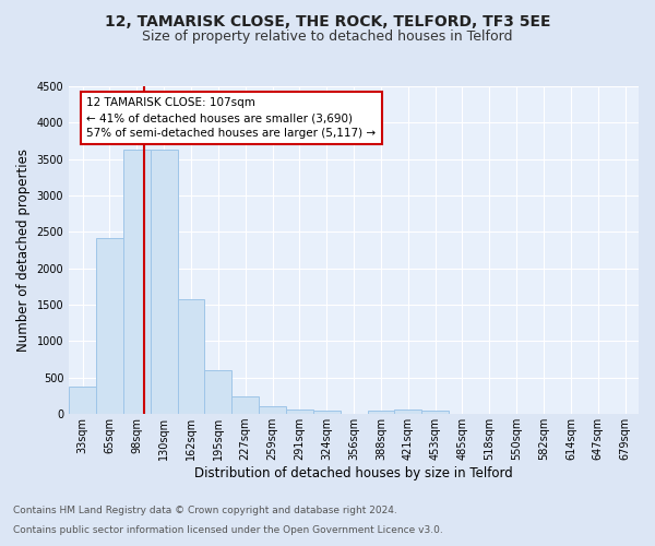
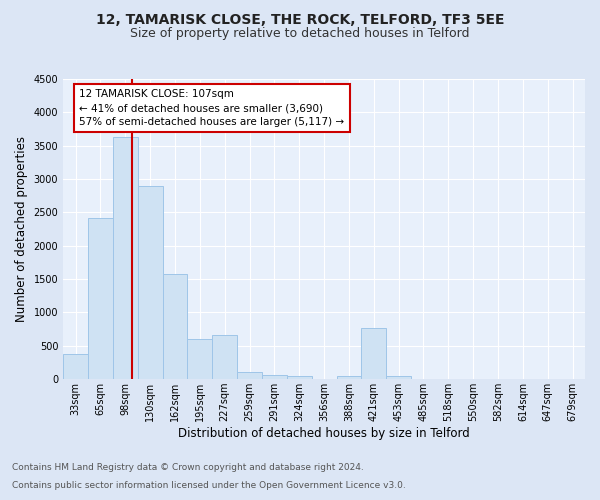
130sqm: 3630 -> 2900
227sqm: 240 -> 660
421sqm: 60 -> 760
